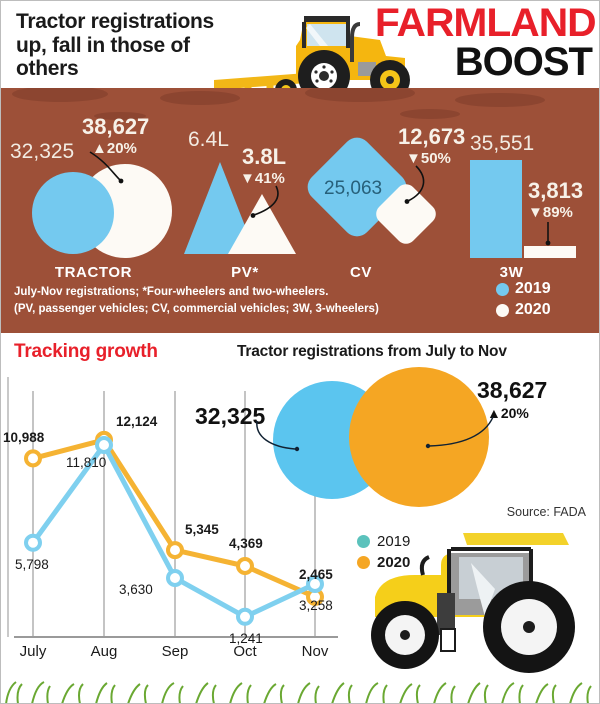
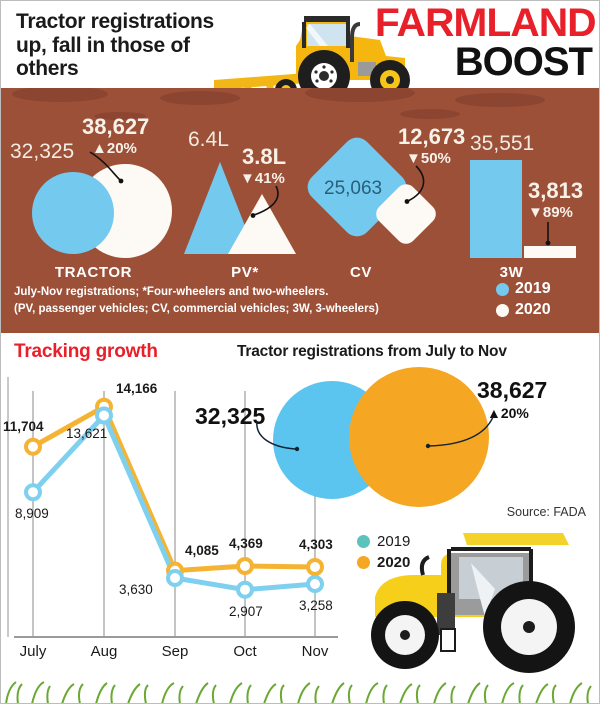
2019/July: 5,798 -> 8,909
2020/July: 10,988 -> 11,704
2019/Aug: 11,810 -> 13,621
2020/Aug: 12,124 -> 14,166
2020/Sep: 5,345 -> 4,085
2019/Oct: 1,241 -> 2,907
2020/Nov: 2,465 -> 4,303
